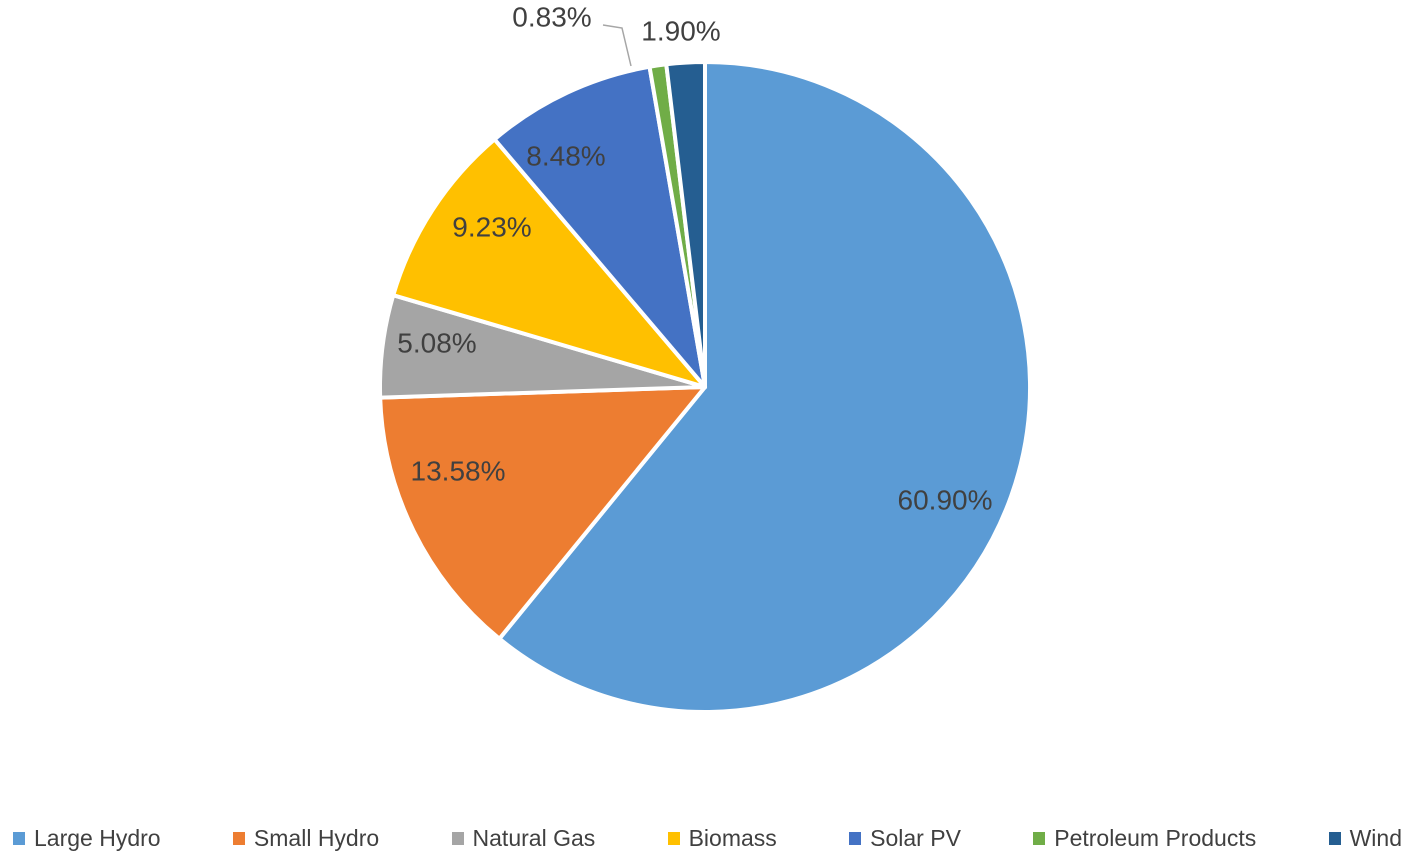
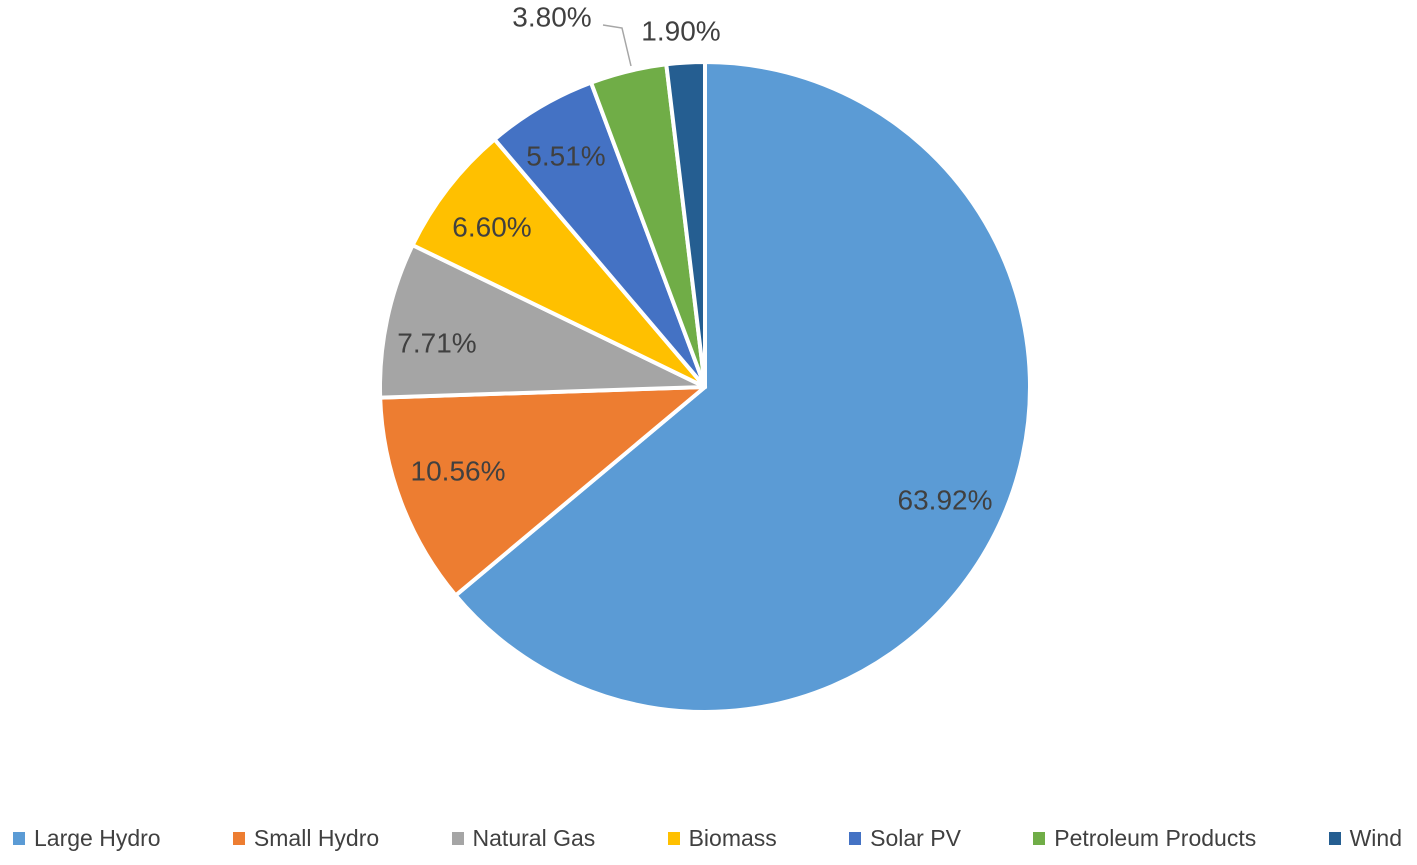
Large Hydro: 60.90% -> 63.92%
Small Hydro: 13.58% -> 10.56%
Natural Gas: 5.08% -> 7.71%
Biomass: 9.23% -> 6.60%
Solar PV: 8.48% -> 5.51%
Petroleum Products: 0.83% -> 3.80%
